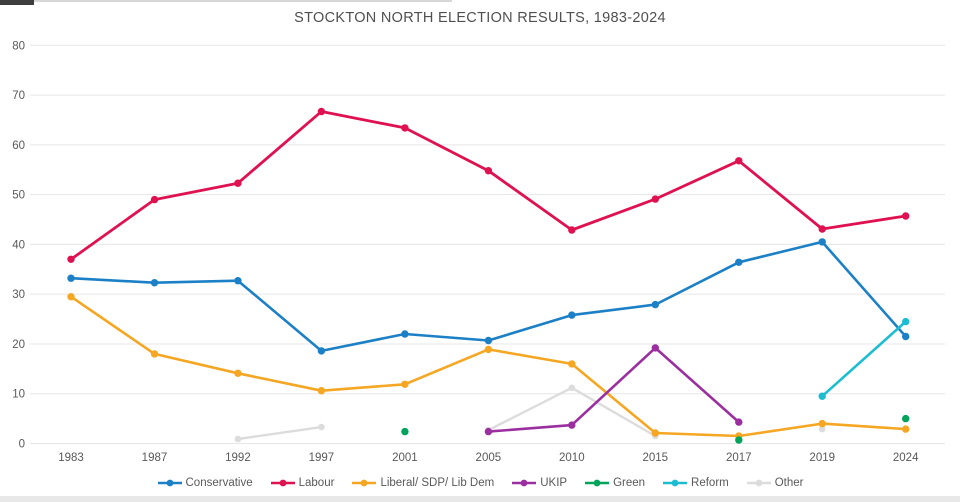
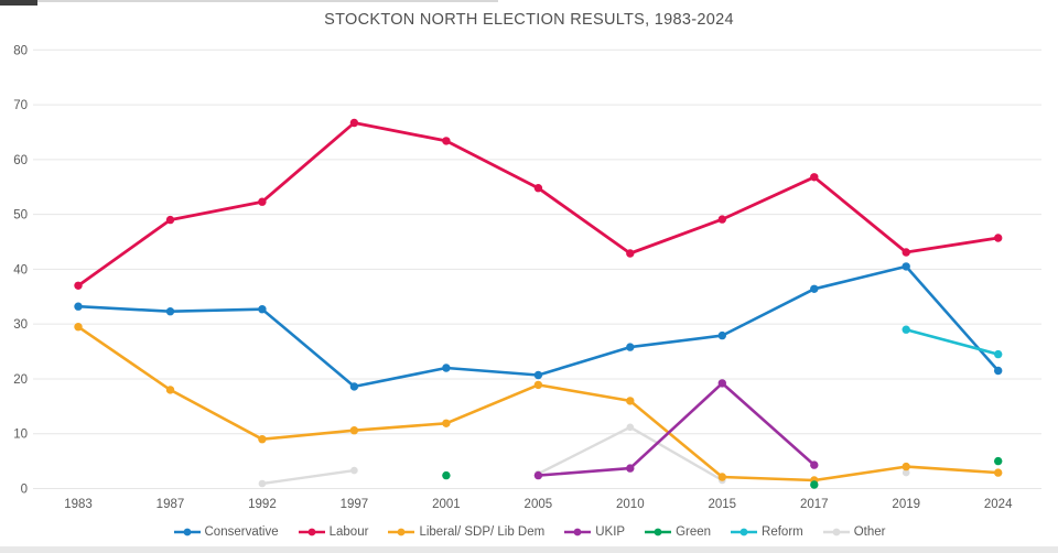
Liberal/ SDP/ Lib Dem/1992: 14 -> 9
Reform/2019: 10 -> 29
